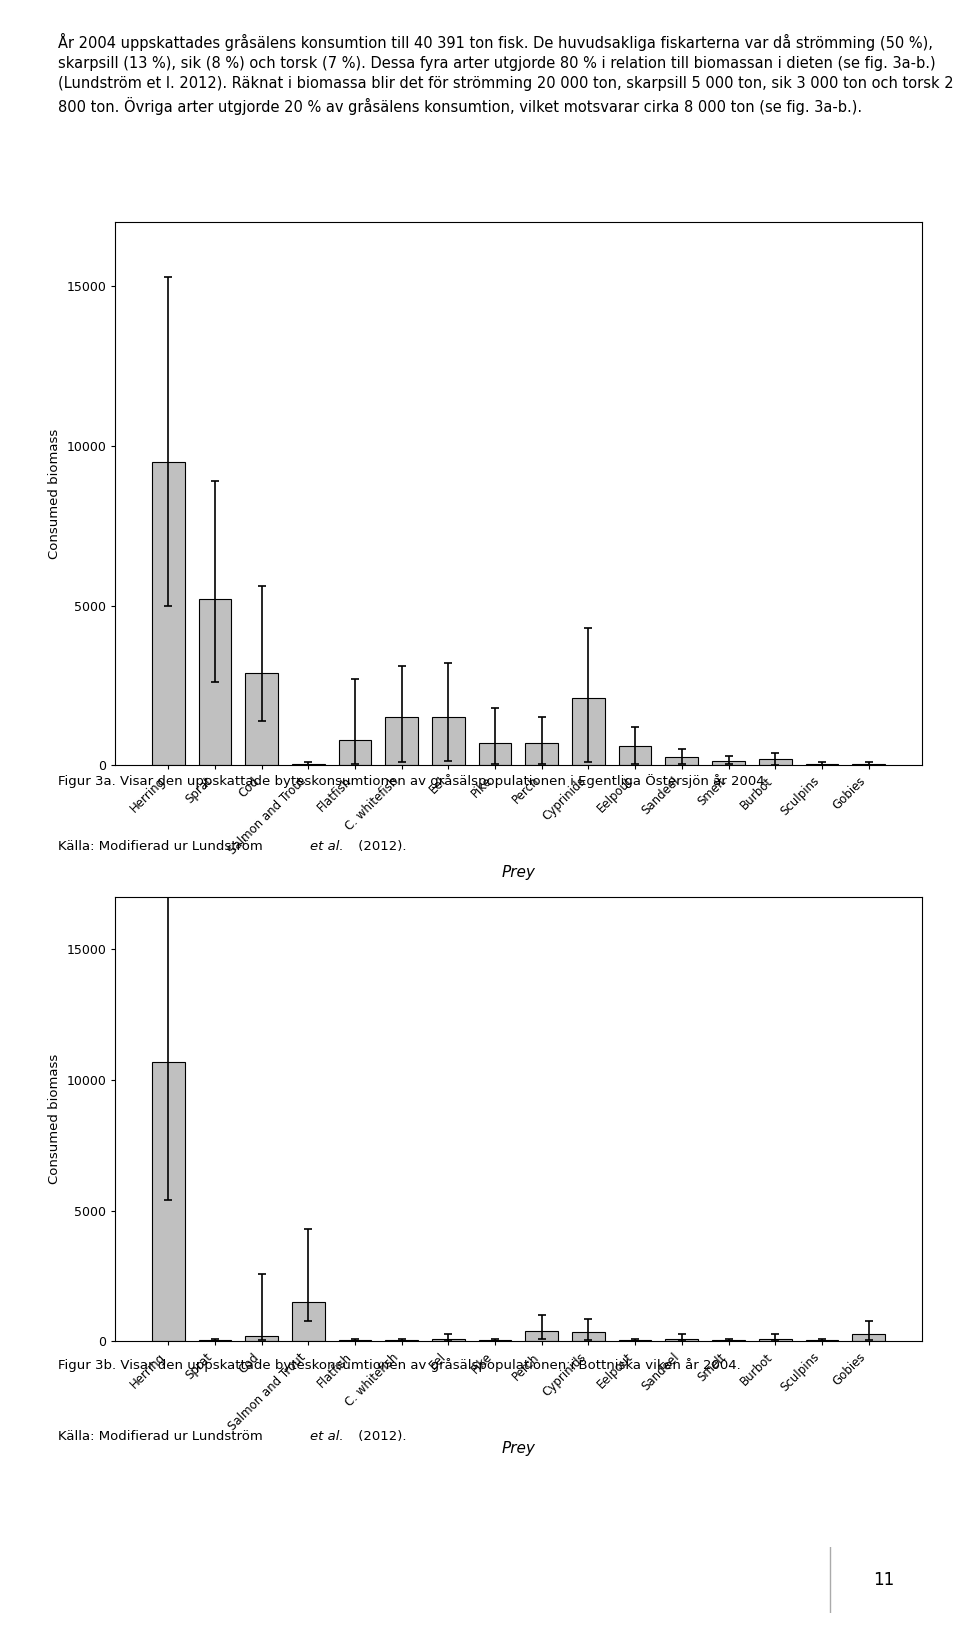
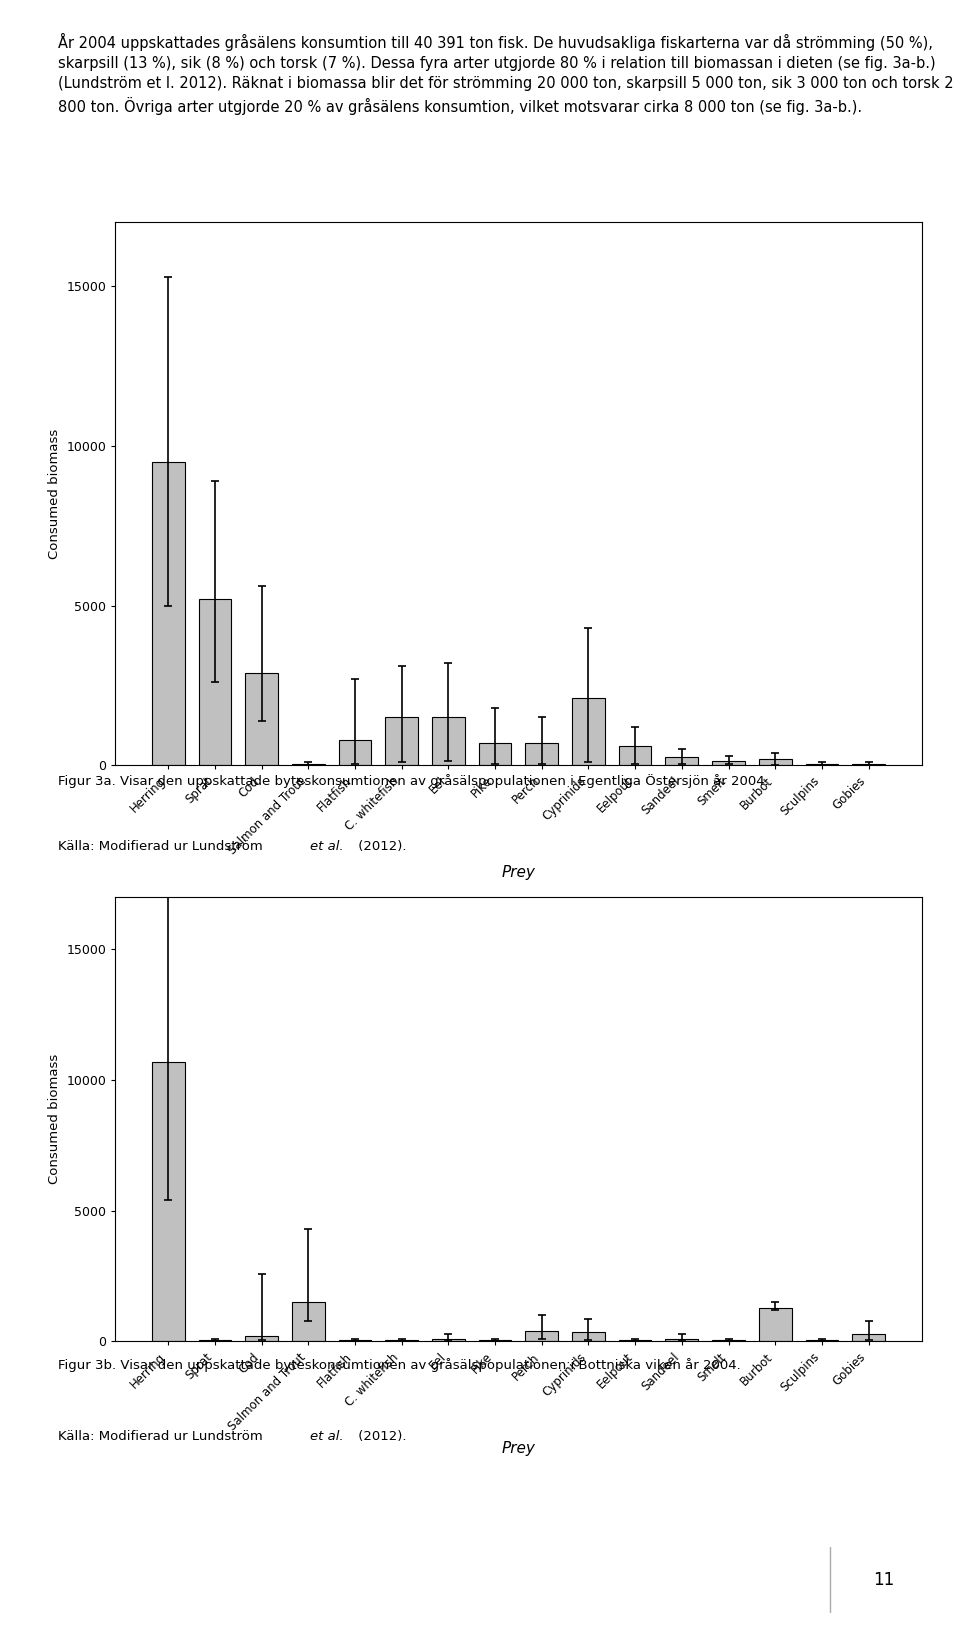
Burbot: 100 -> 1300
